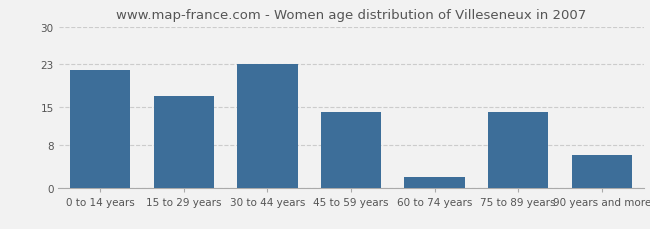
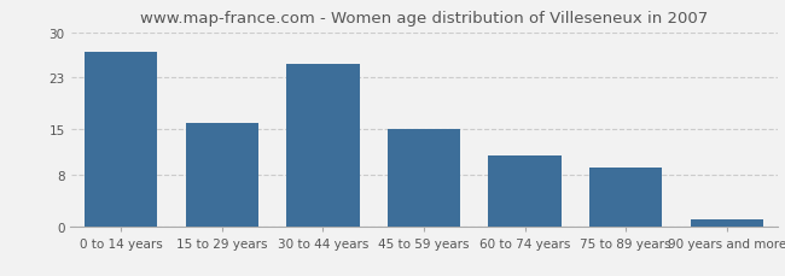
0 to 14 years: 22 -> 27
15 to 29 years: 17 -> 16
30 to 44 years: 23 -> 25
45 to 59 years: 14 -> 15
60 to 74 years: 2 -> 11
75 to 89 years: 14 -> 9
90 years and more: 6 -> 1
